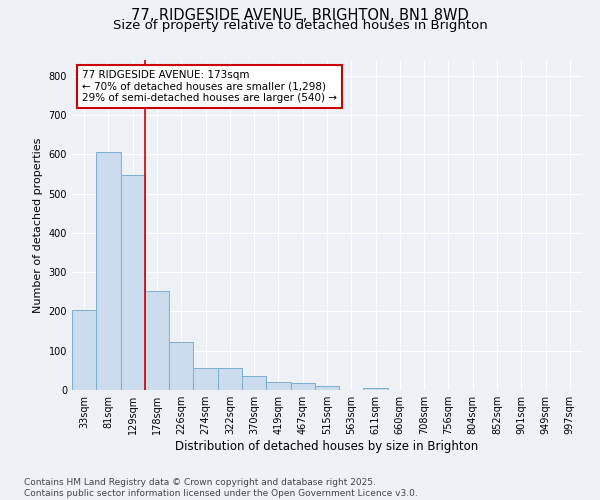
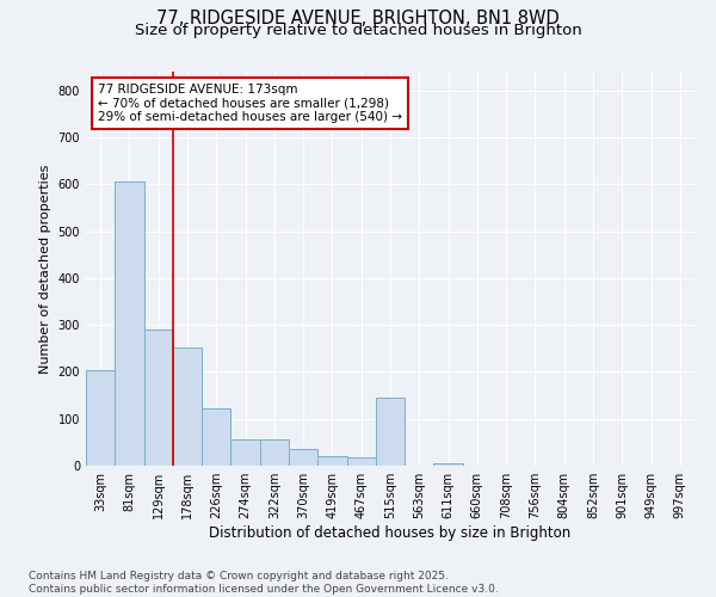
129sqm: 547 -> 290
515sqm: 9 -> 145
